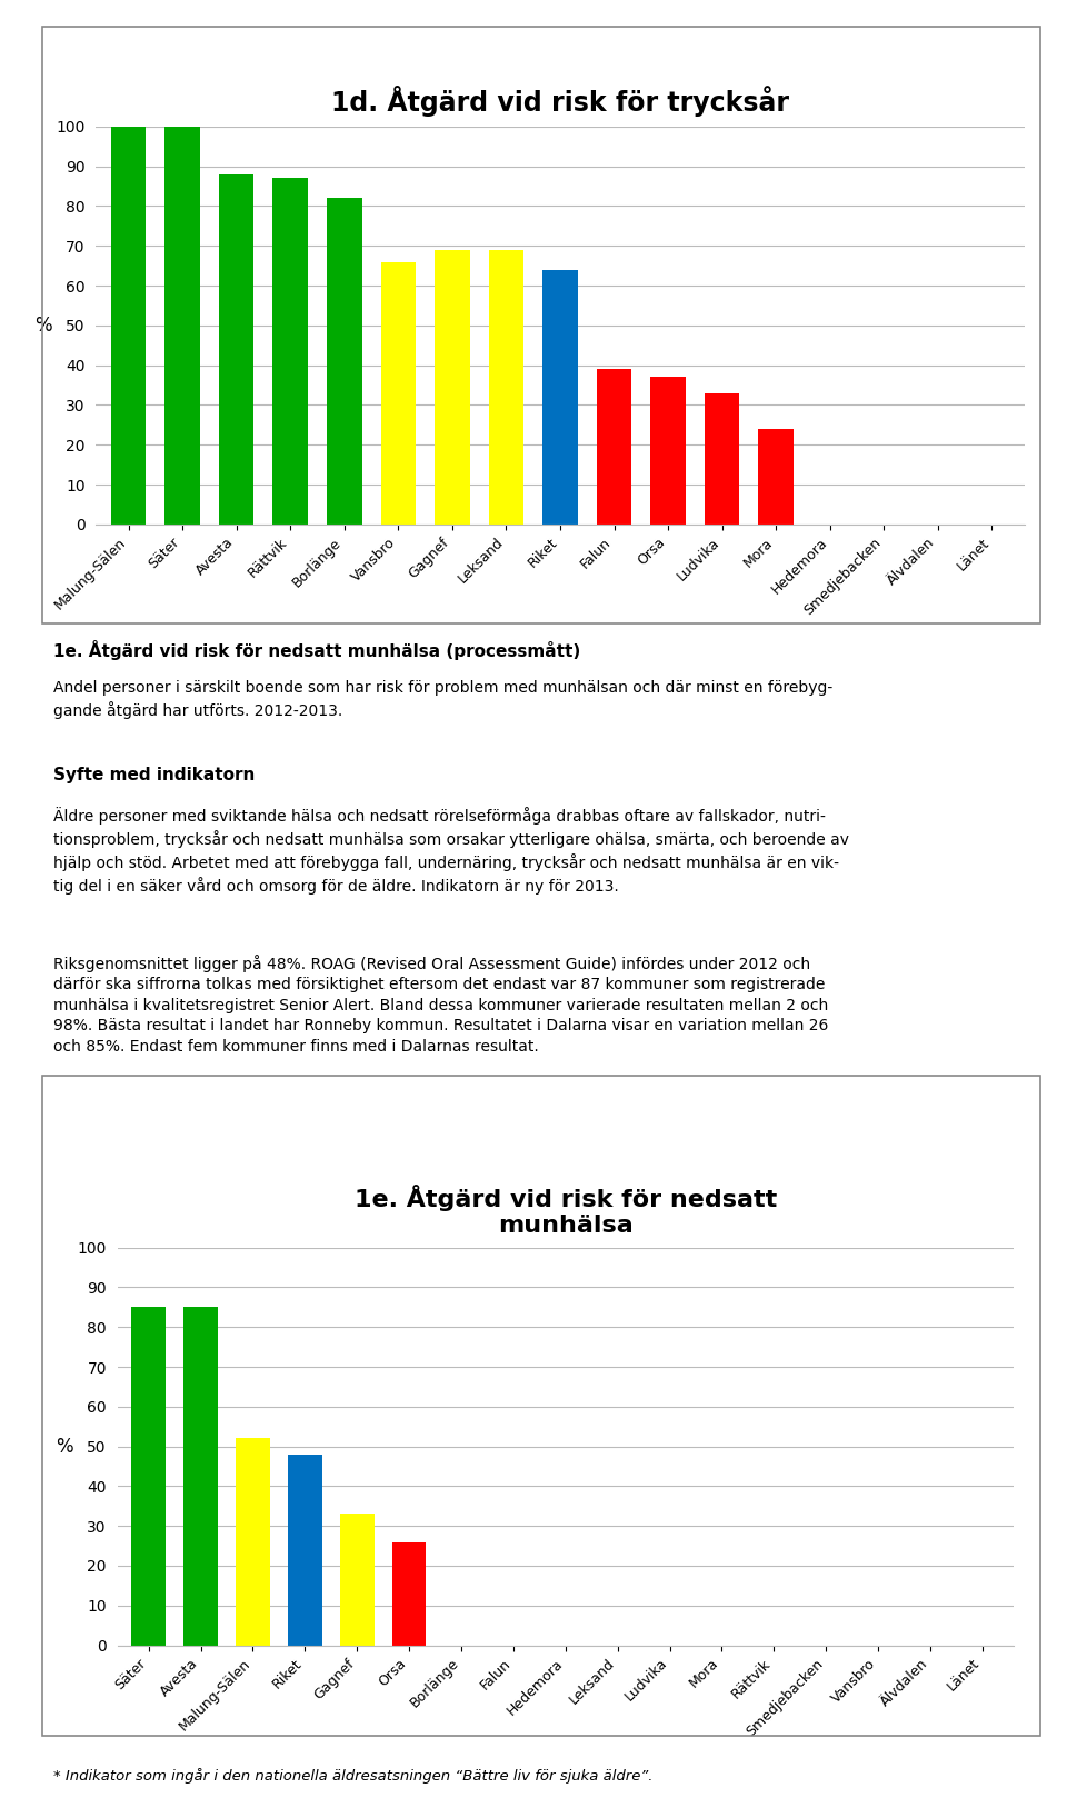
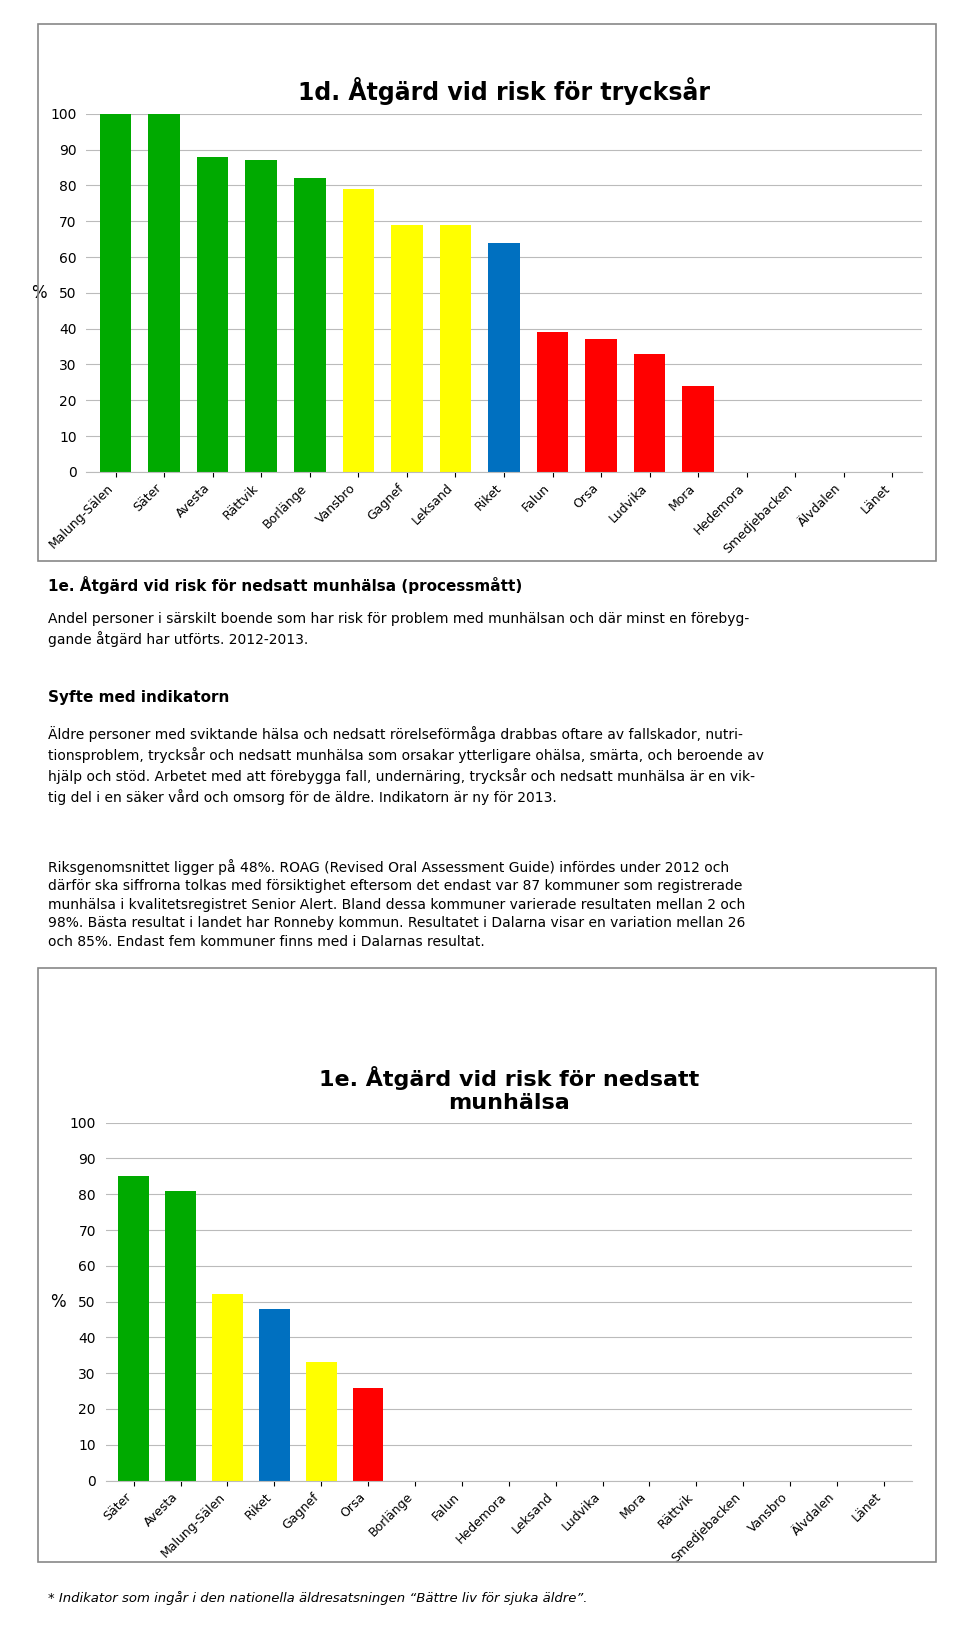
1d. Åtgärd vid risk för trycksår/Vansbro: 66 -> 79
1e. Åtgärd vid risk för nedsatt munhälsa/Avesta: 85 -> 81
